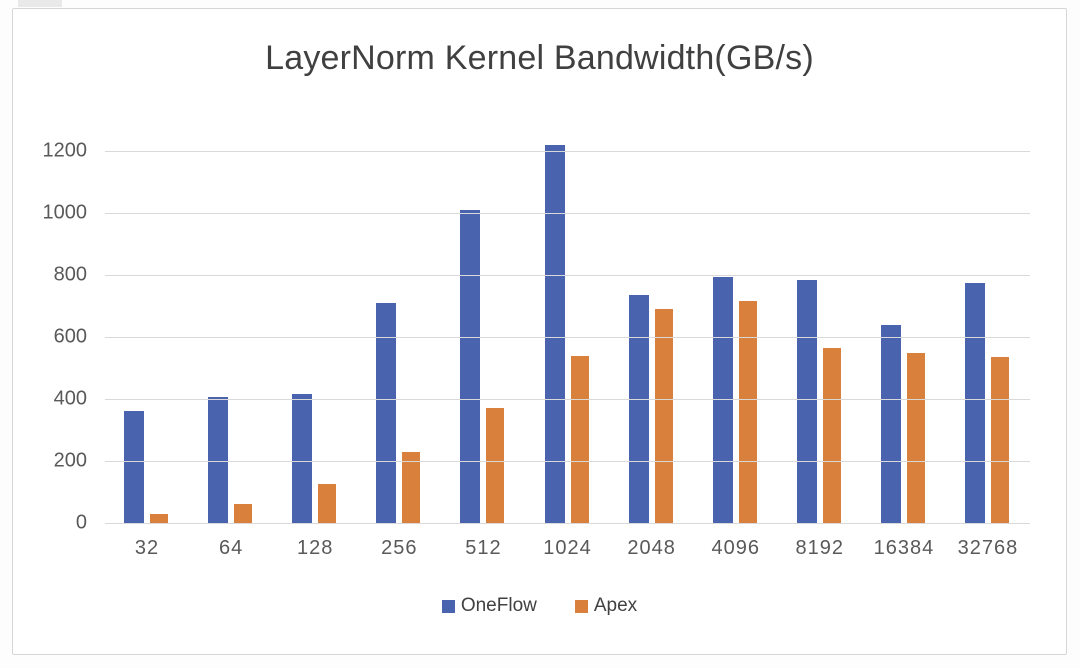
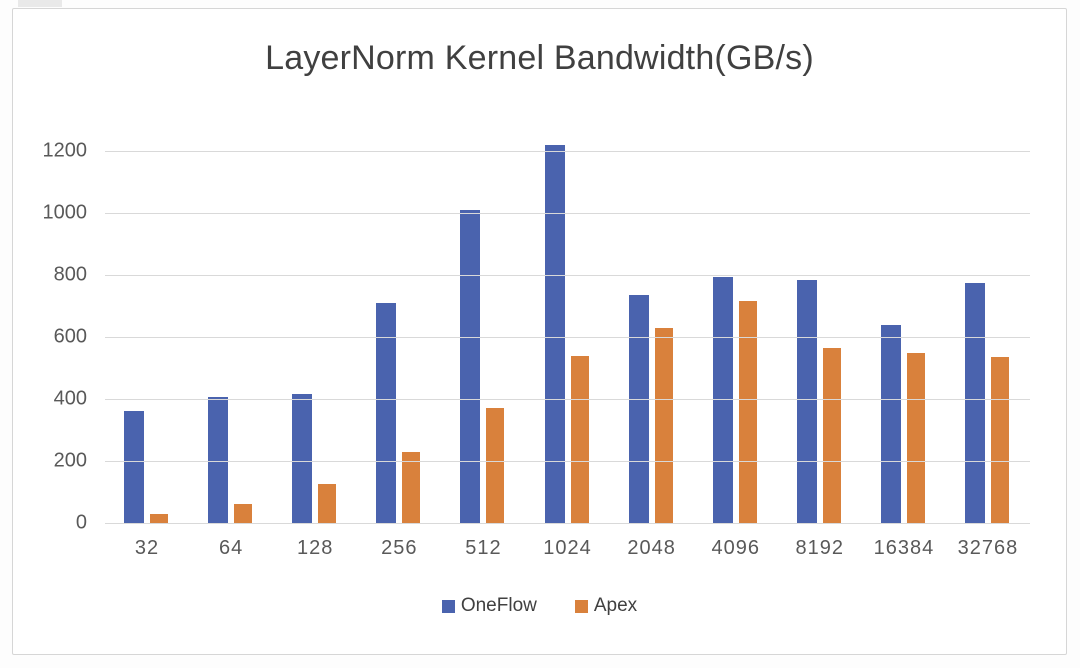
Apex/2048: 690 -> 630
